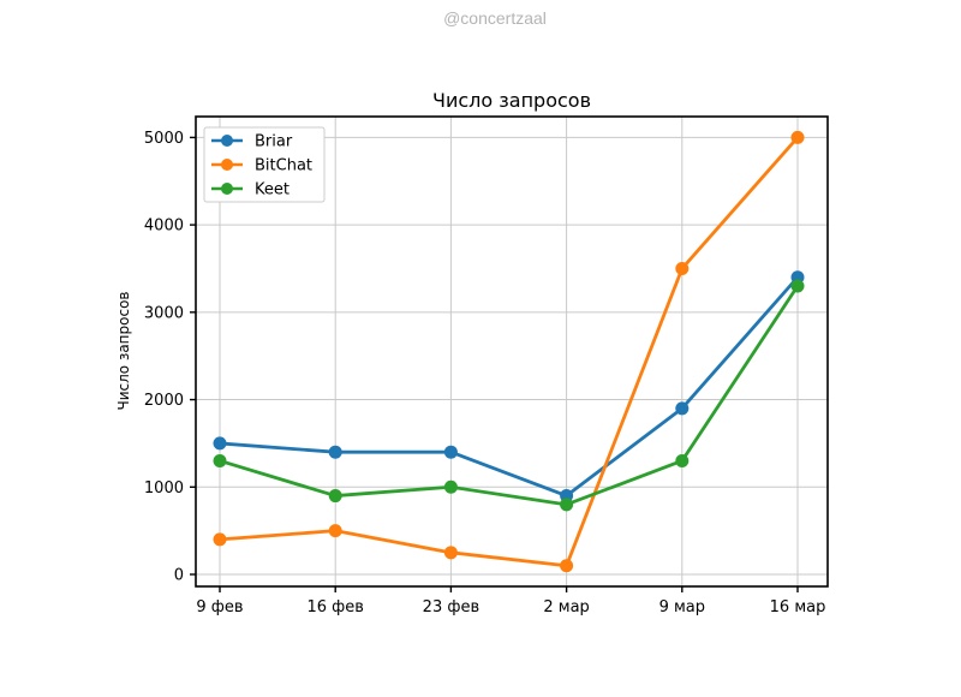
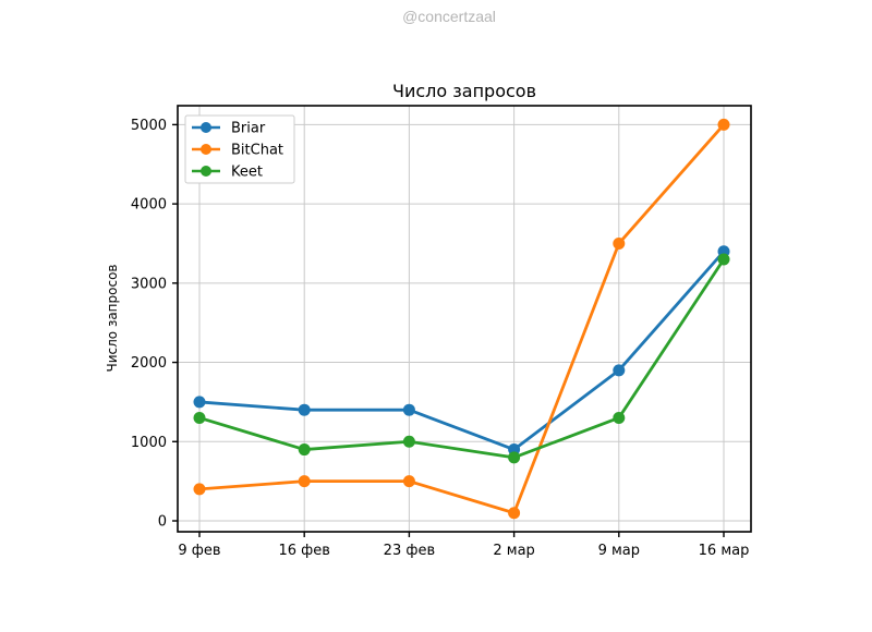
BitChat/23 фев: 200 -> 500
